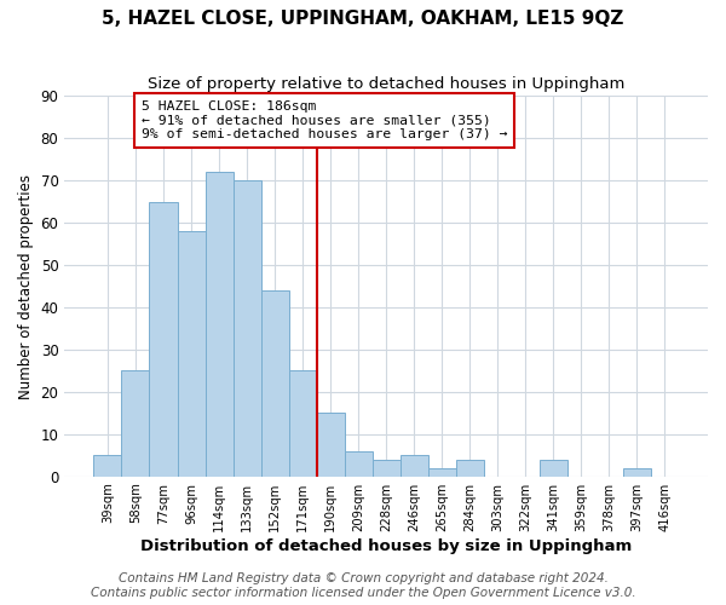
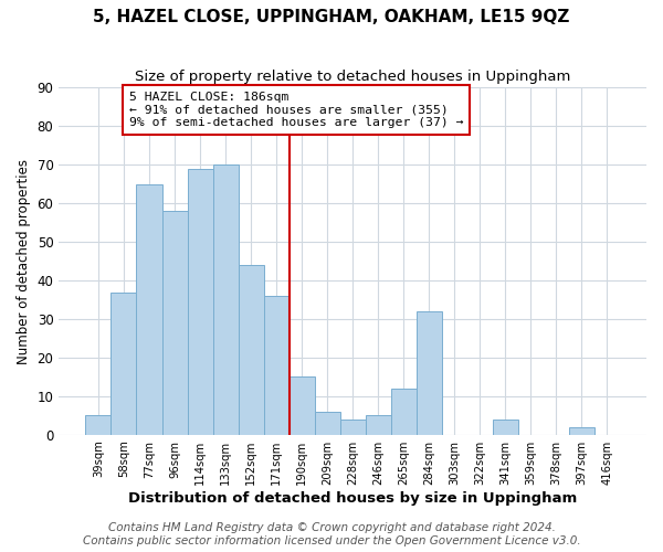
58sqm: 25 -> 37
114sqm: 72 -> 69
171sqm: 25 -> 36
265sqm: 2 -> 12
284sqm: 4 -> 32
